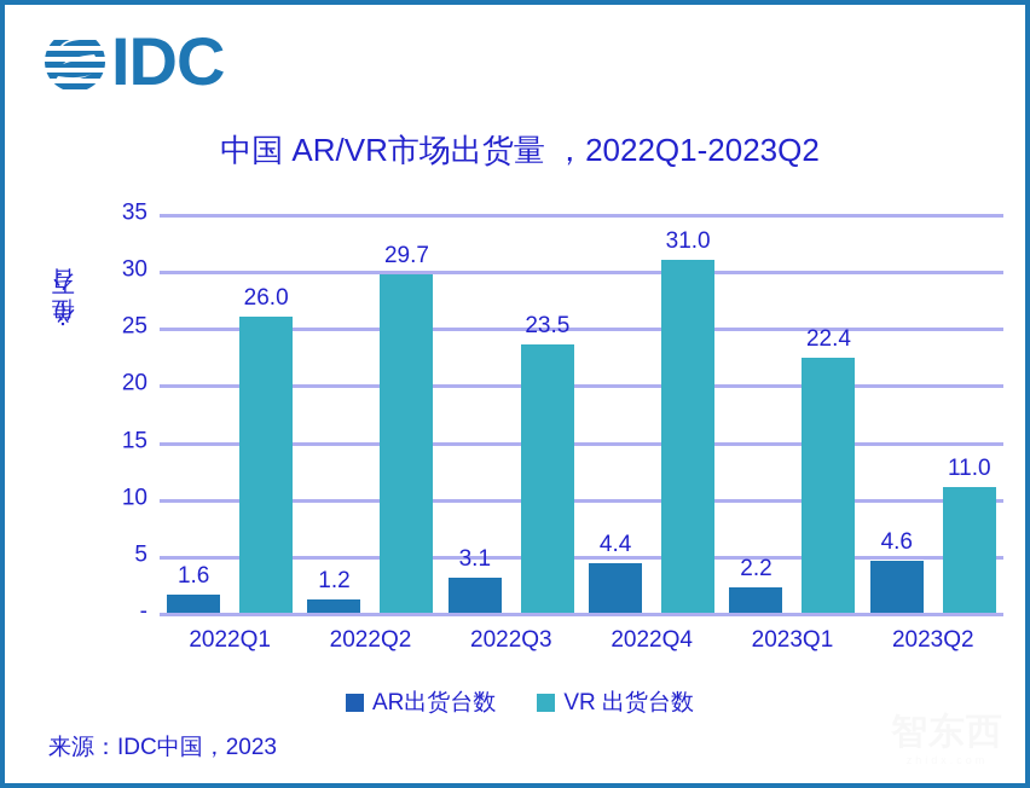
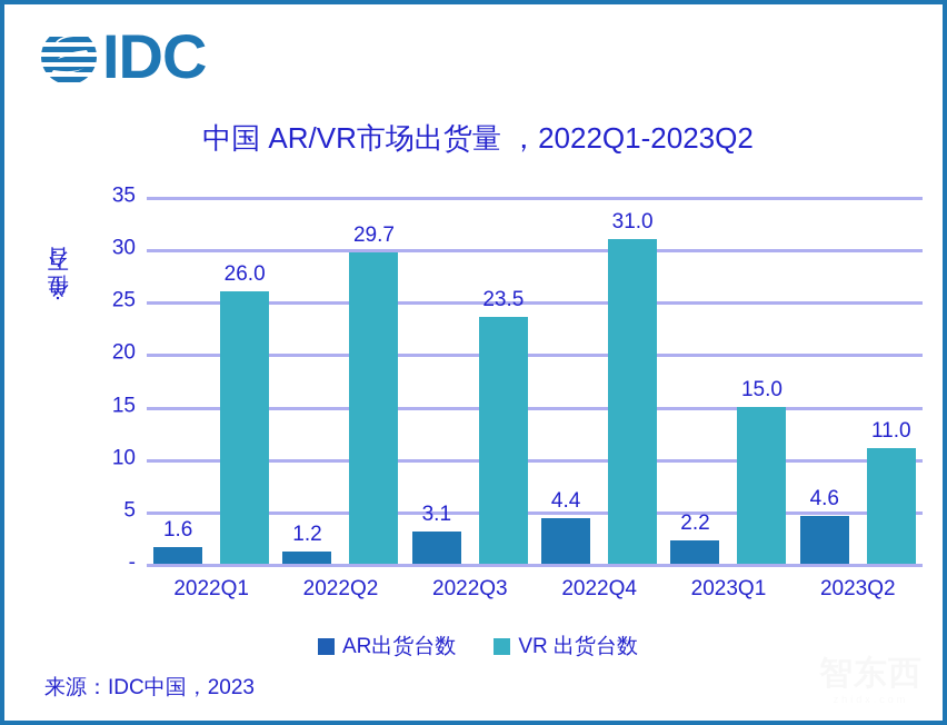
VR 出货台数/2023Q1: 22.4 -> 15.0
